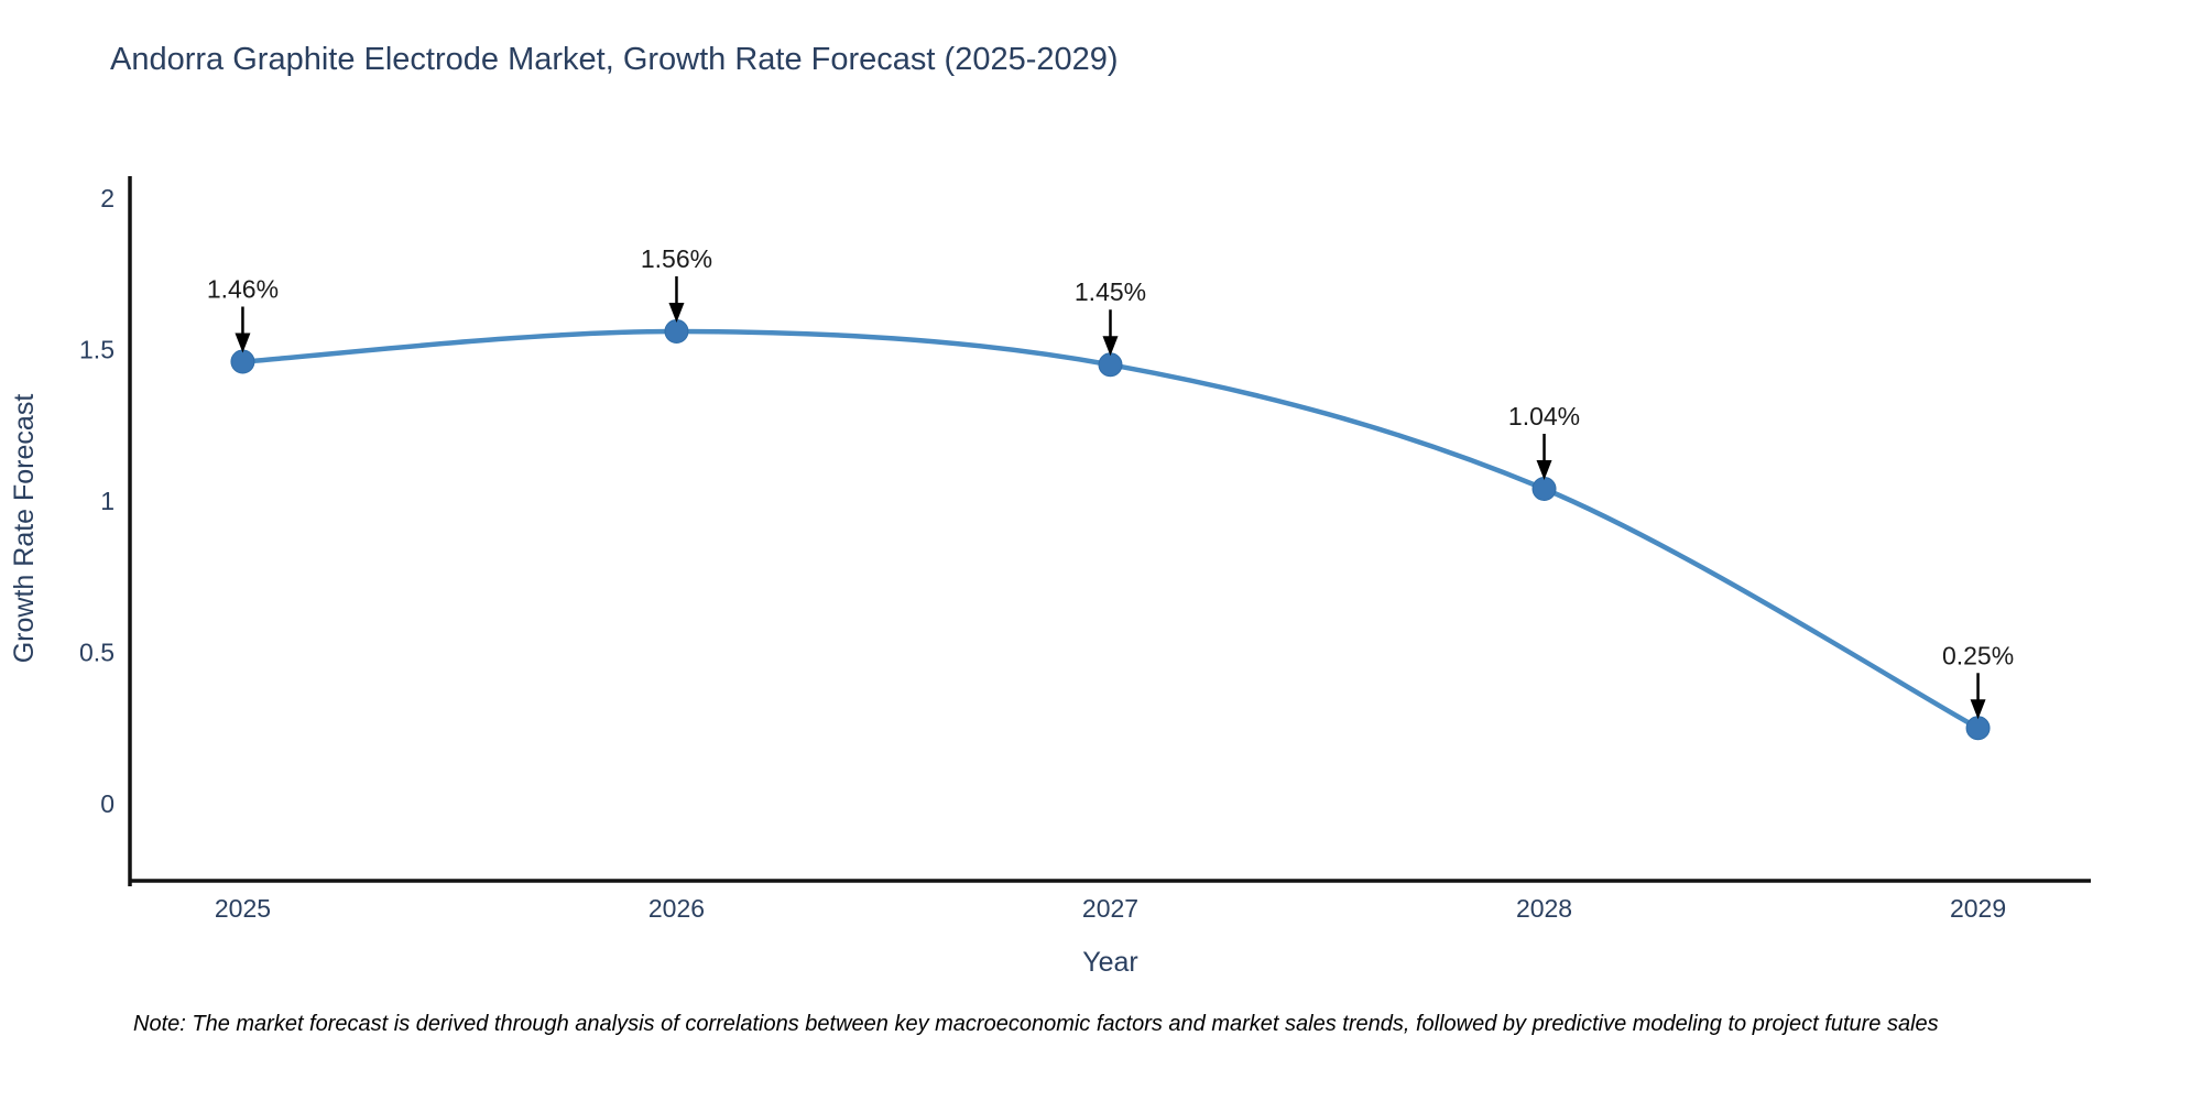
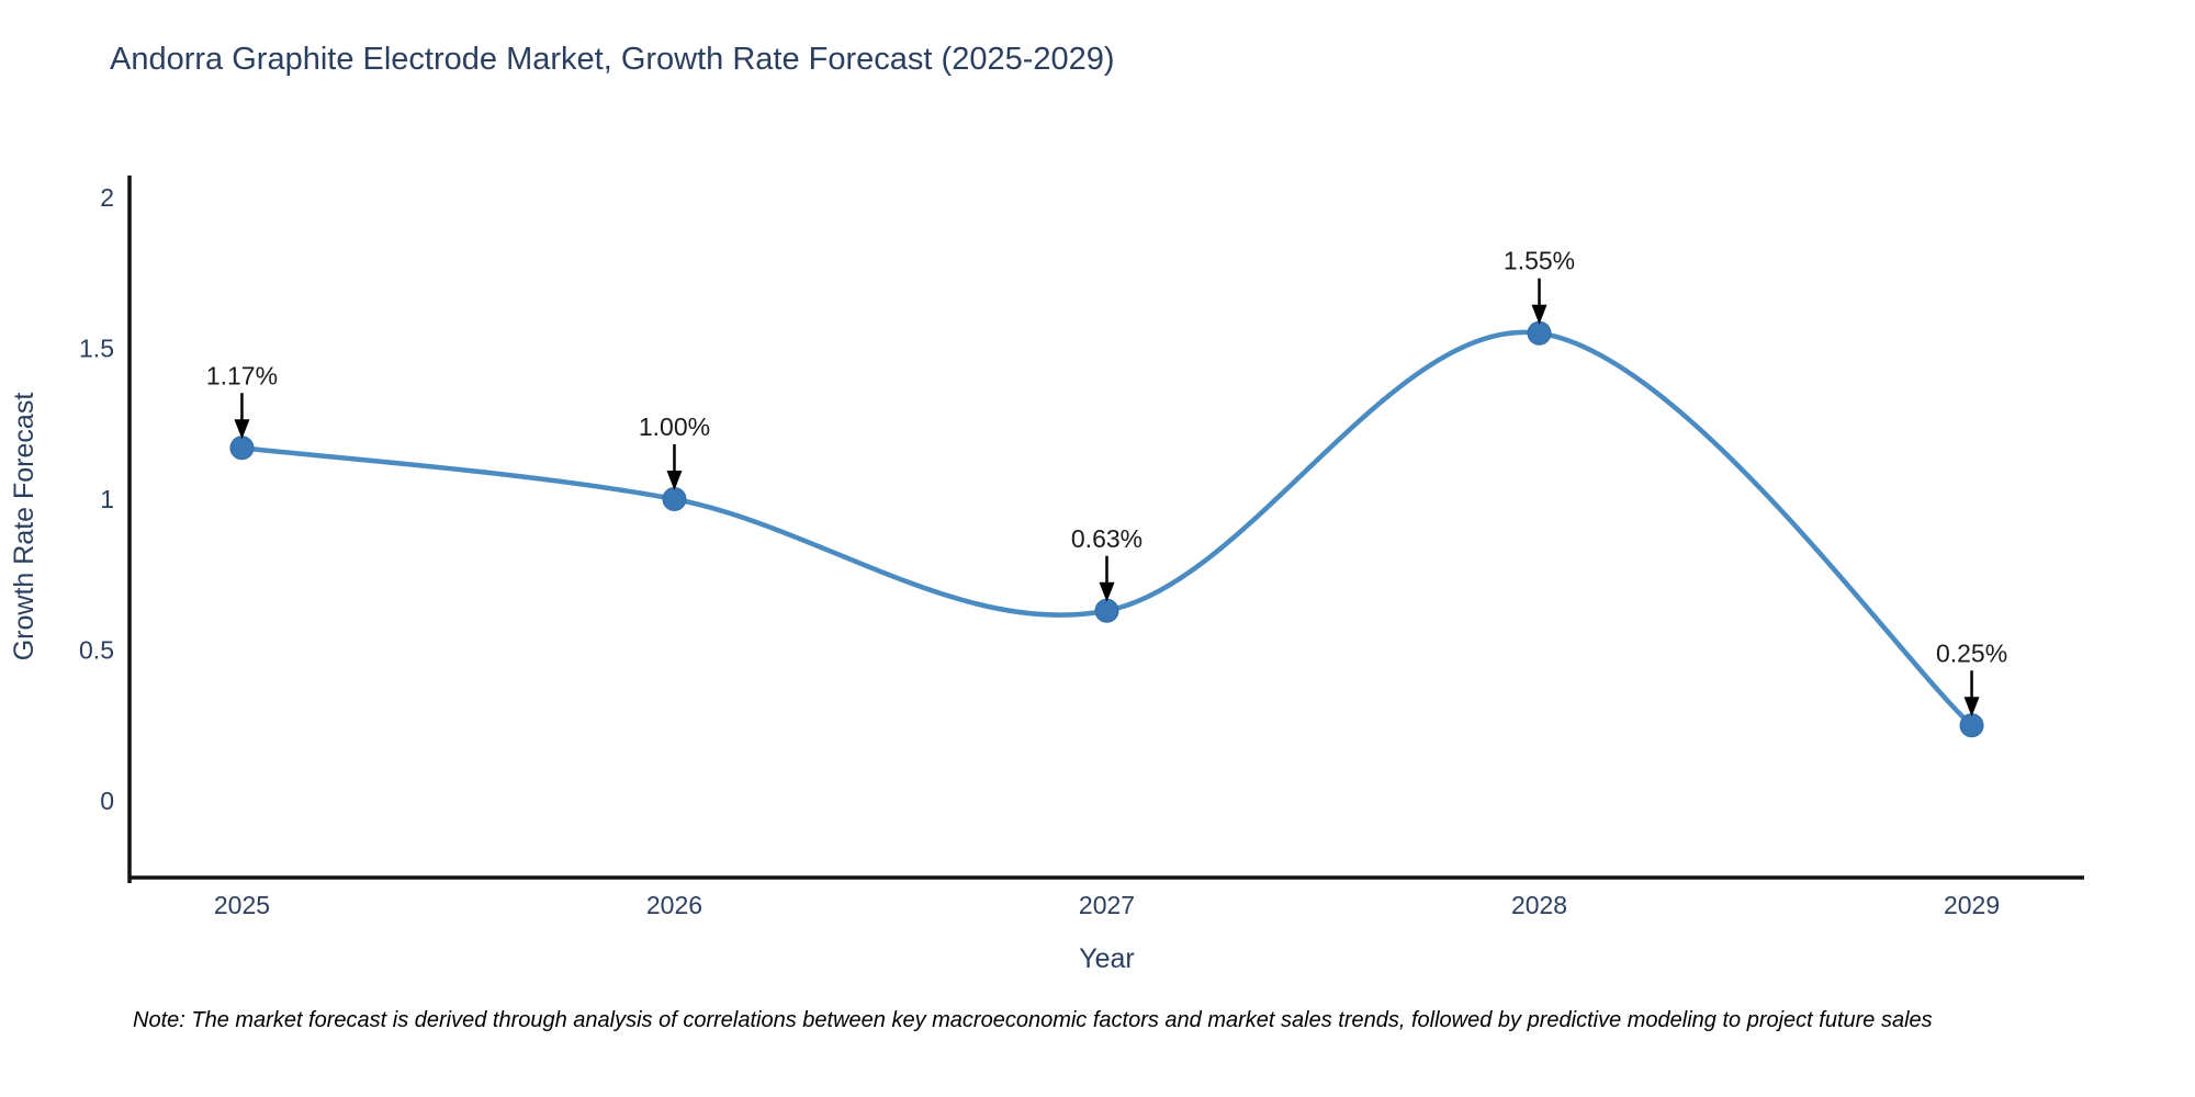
2025: 1.46% -> 1.17%
2026: 1.56% -> 1.00%
2027: 1.45% -> 0.63%
2028: 1.04% -> 1.55%
